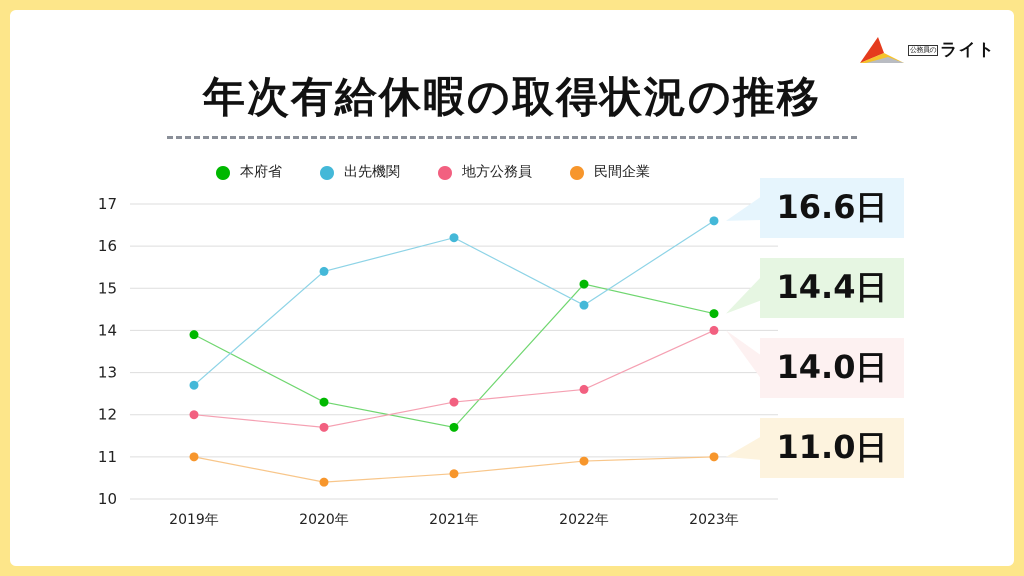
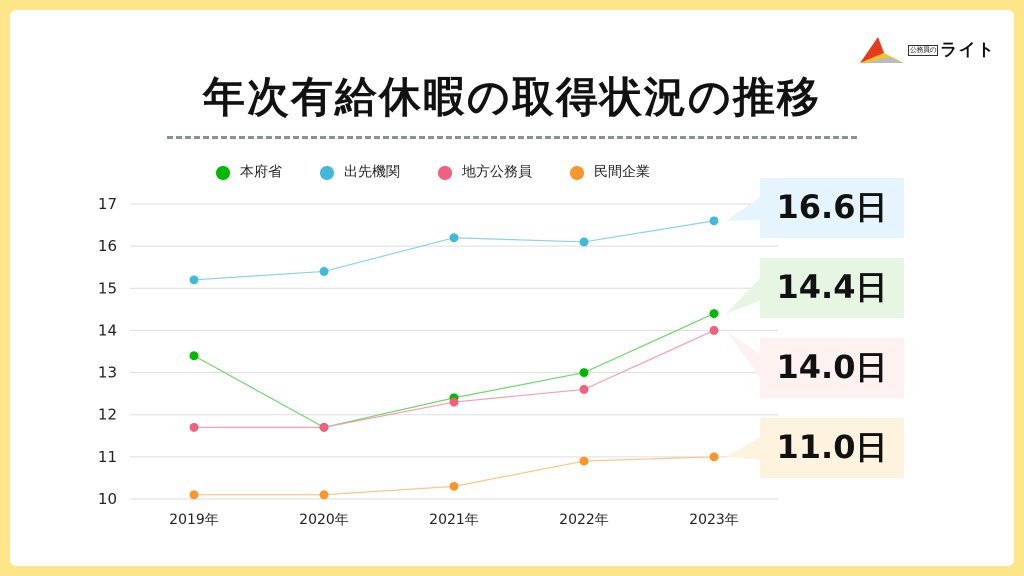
本府省/2019年: 13.9 -> 13.4
出先機関/2019年: 12.7 -> 15.2
地方公務員/2019年: 12.0 -> 11.7
民間企業/2019年: 11.0 -> 10.1
本府省/2020年: 12.3 -> 11.7
民間企業/2020年: 10.4 -> 10.1
本府省/2021年: 11.7 -> 12.4
民間企業/2021年: 10.6 -> 10.3
本府省/2022年: 15.1 -> 13.0
出先機関/2022年: 14.6 -> 16.1
